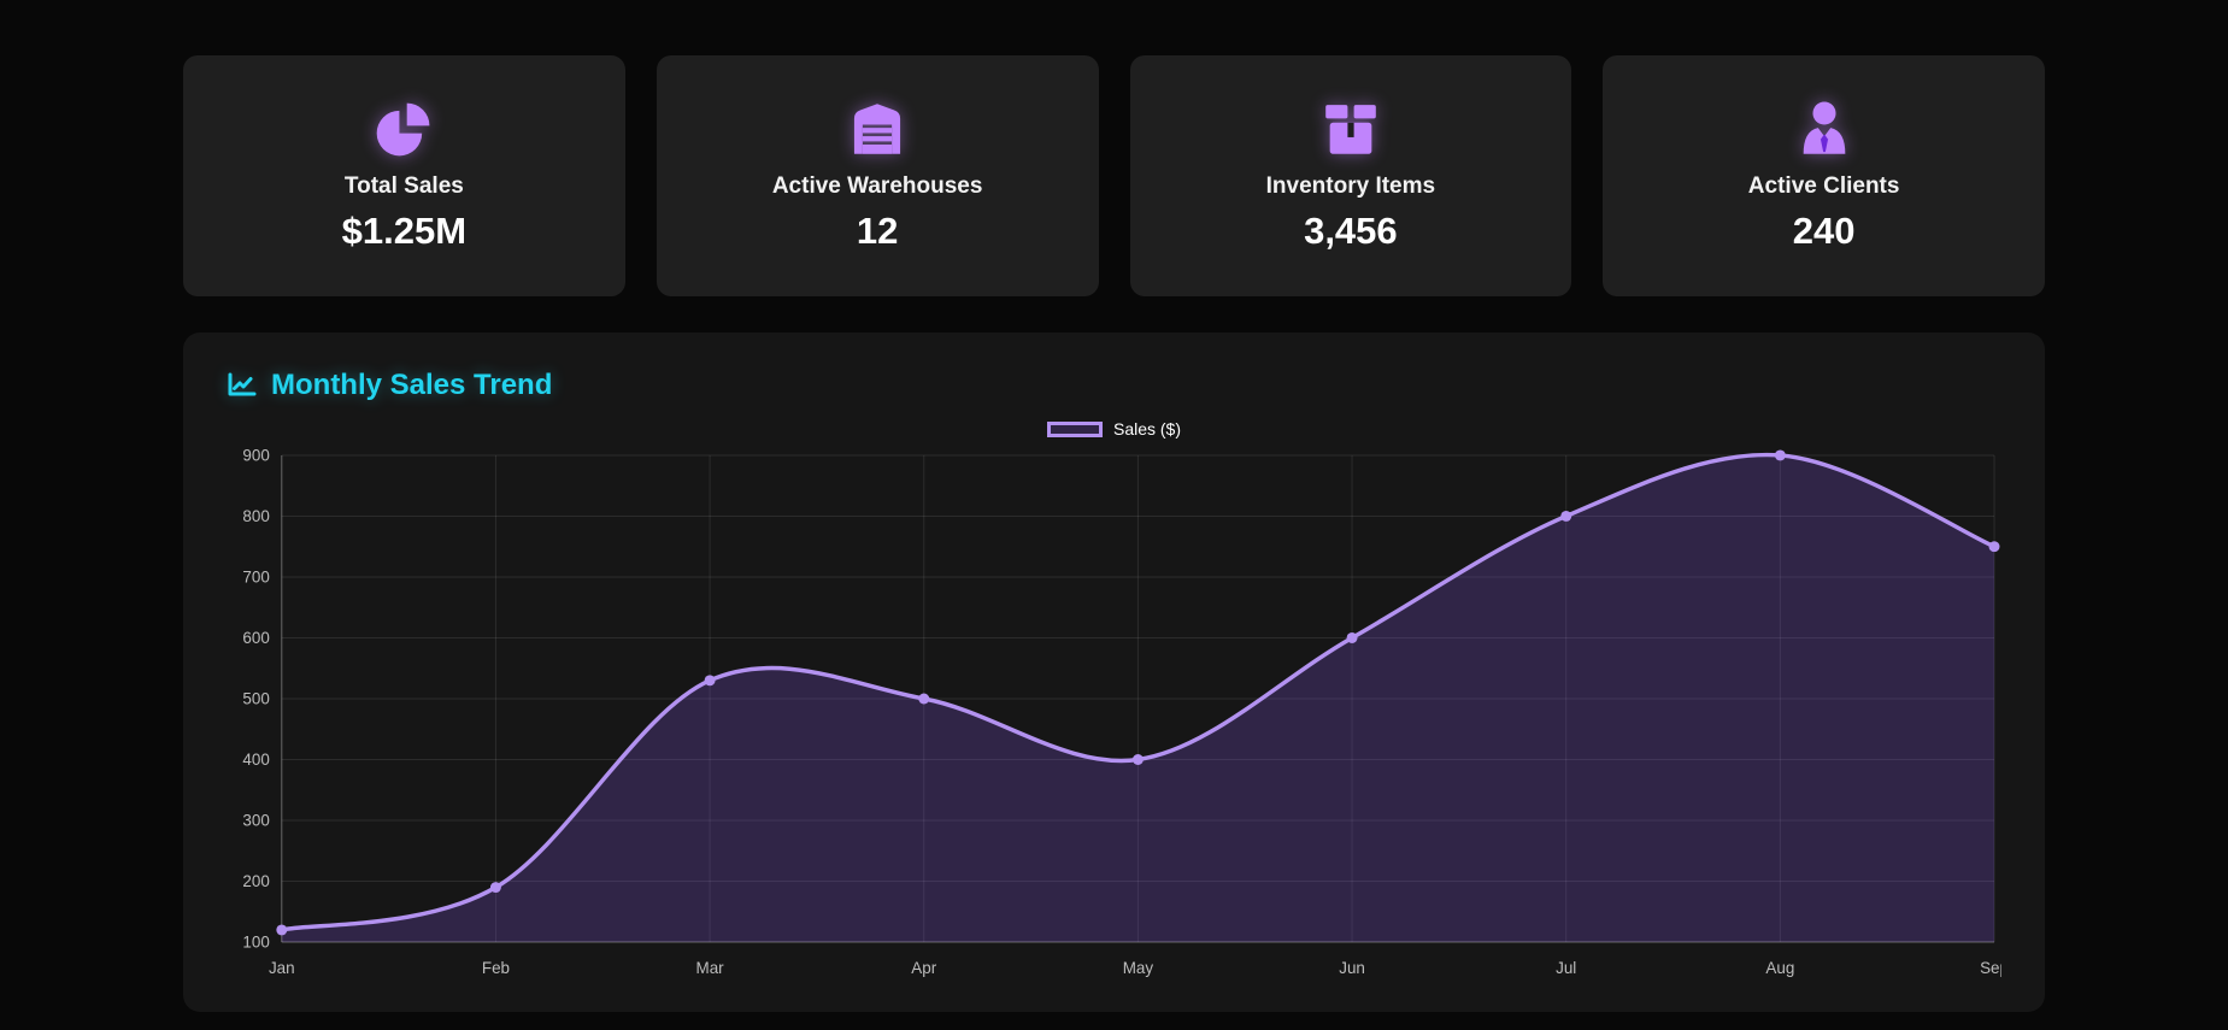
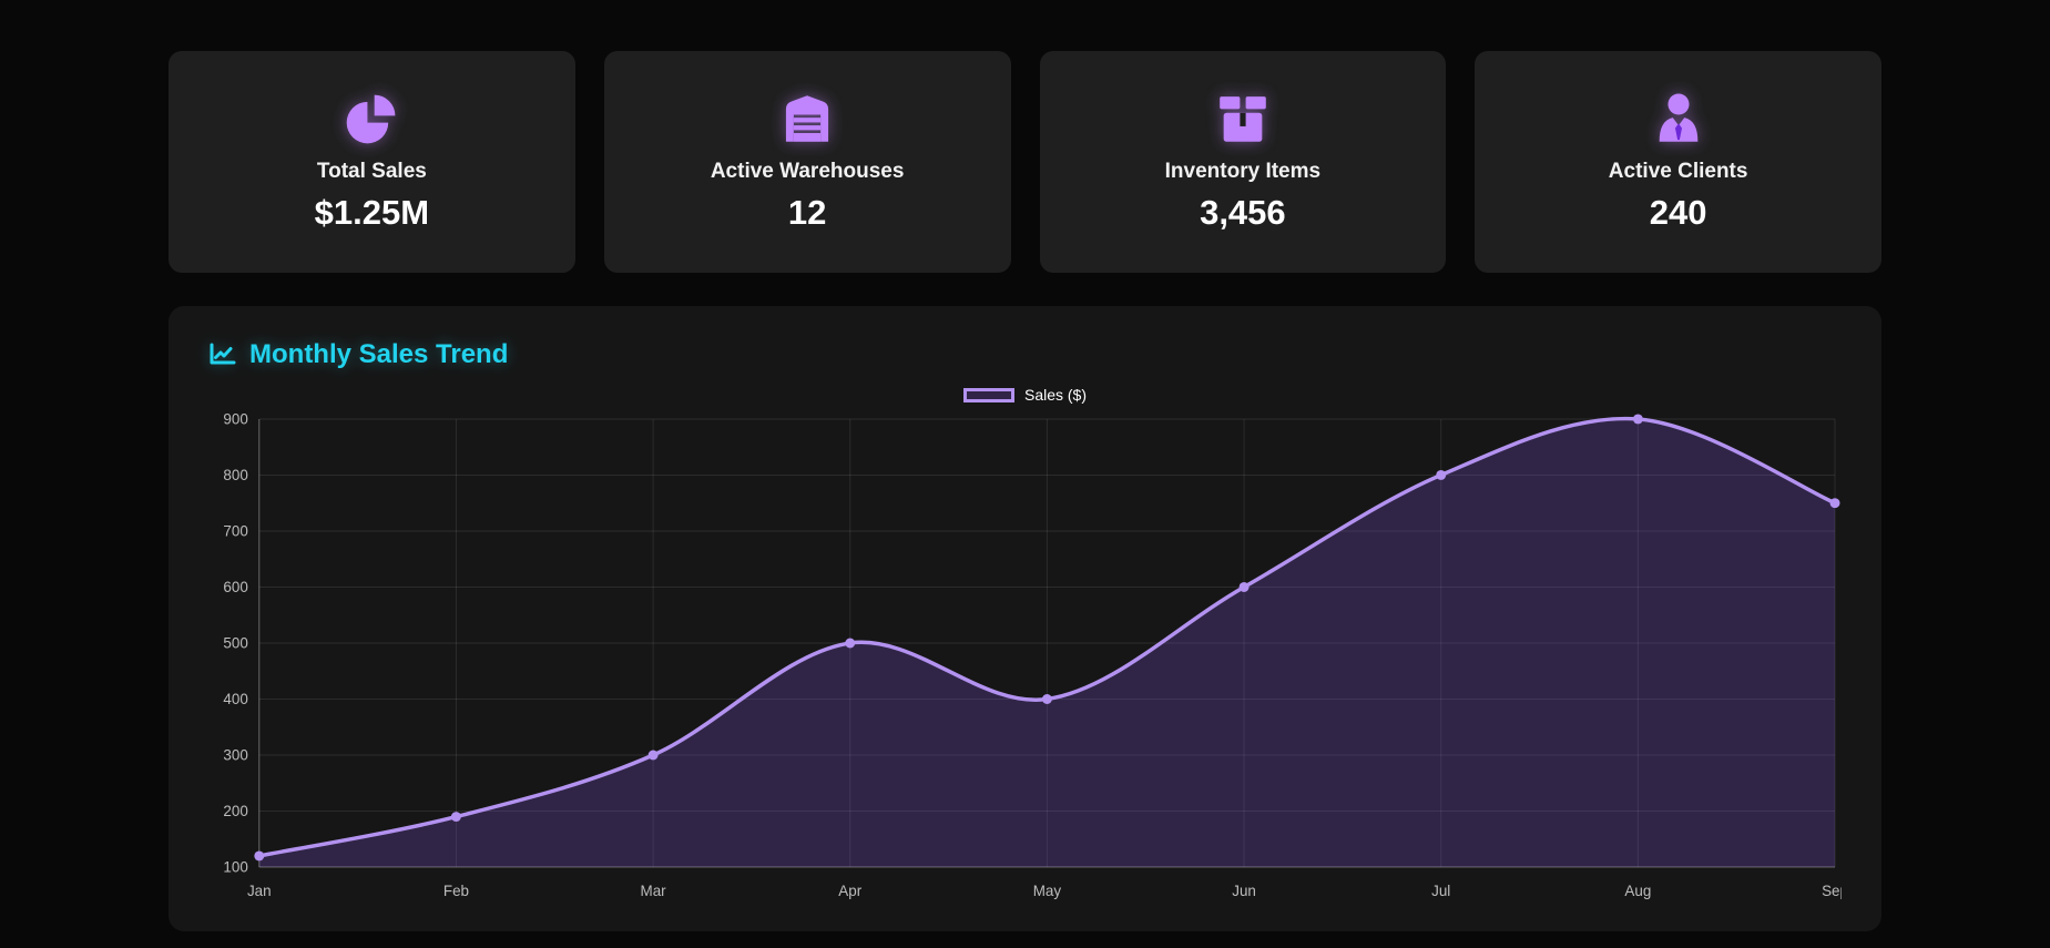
Mar: 530 -> 300
